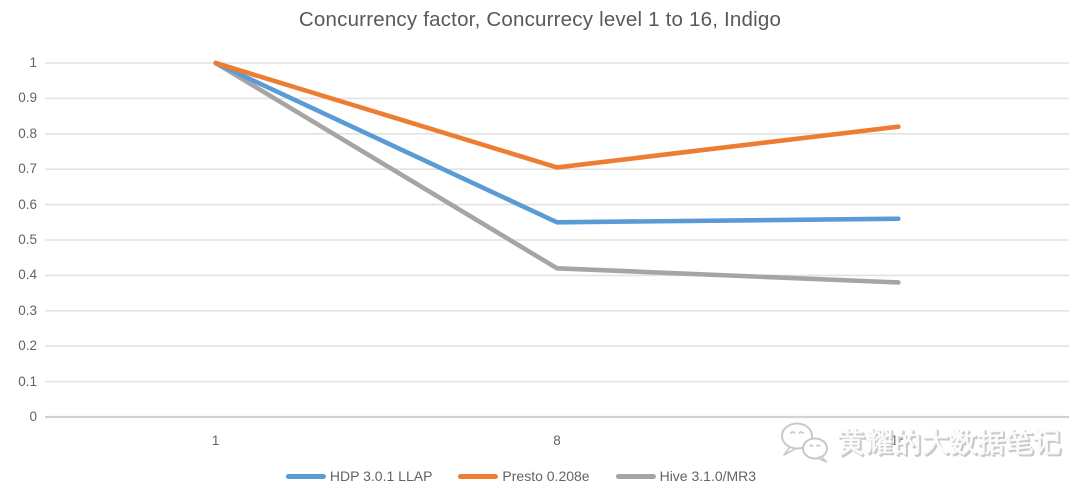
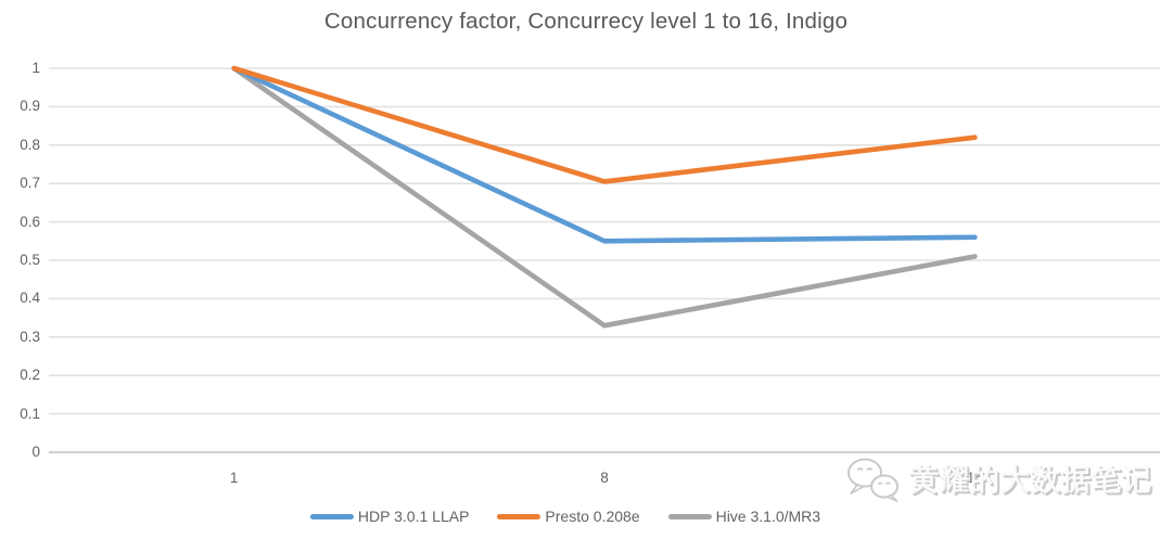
Hive 3.1.0/MR3/8: 0.42 -> 0.33
Hive 3.1.0/MR3/16: 0.38 -> 0.51
